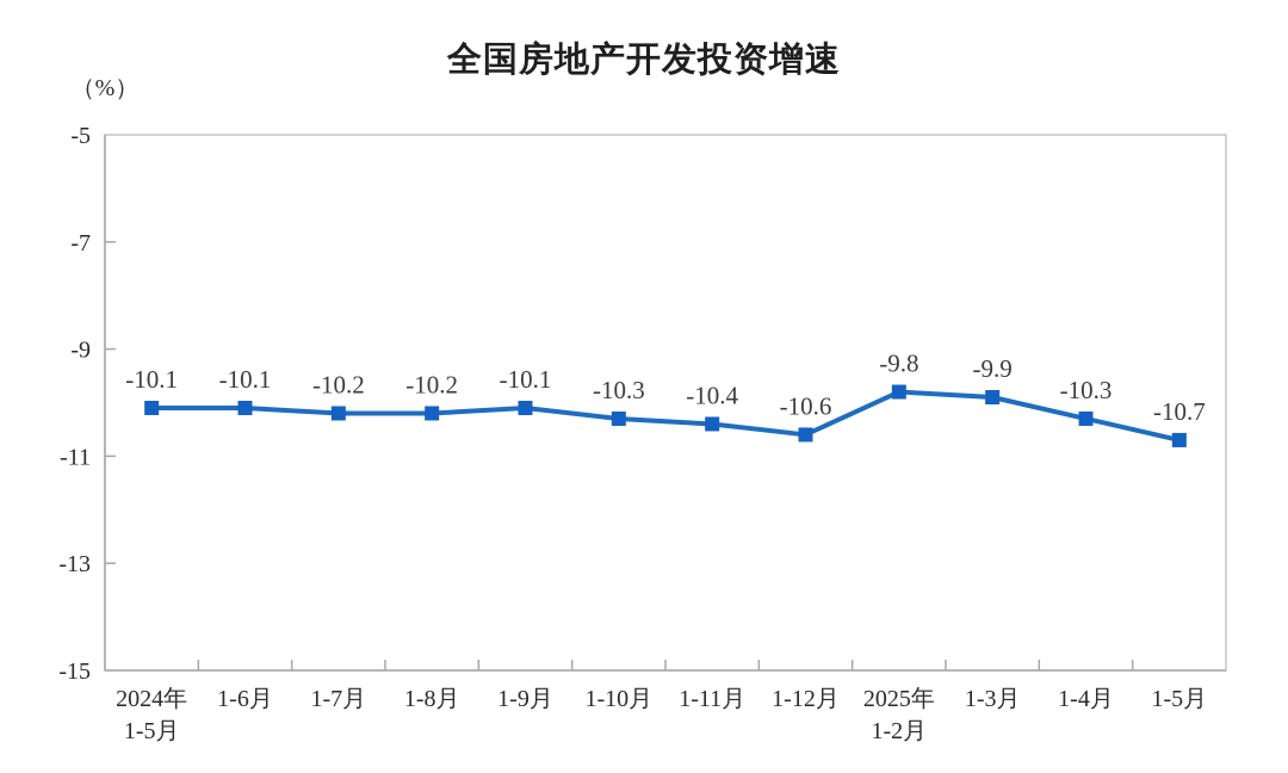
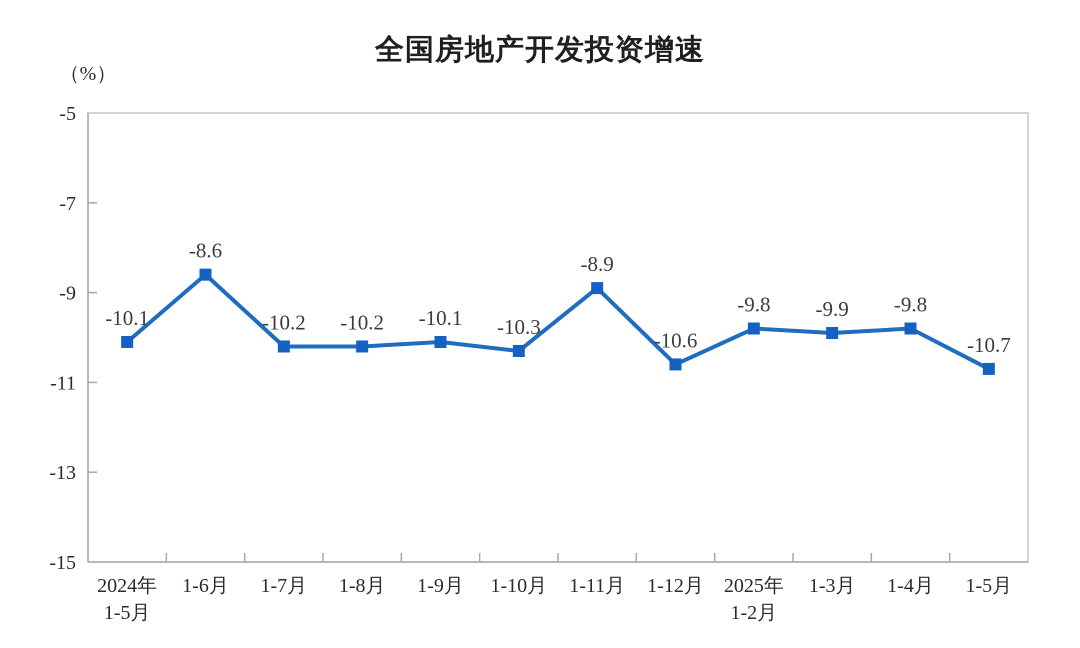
1-6月: -10.1 -> -8.6
1-11月: -10.4 -> -8.9
1-4月: -10.3 -> -9.8
